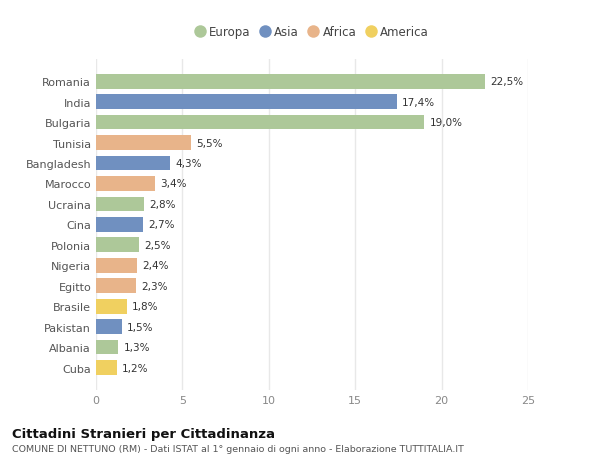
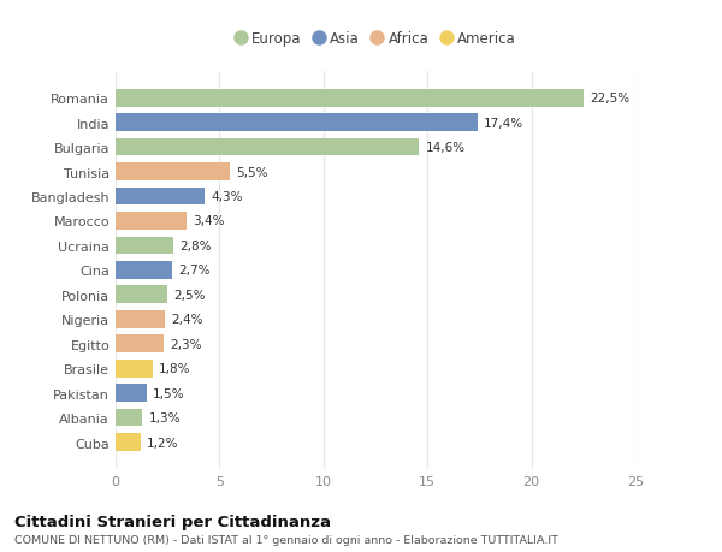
Bulgaria: 19,0% -> 14,6%
